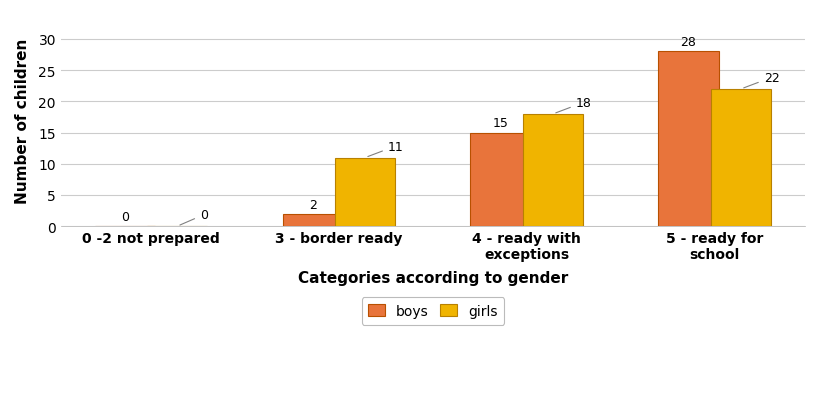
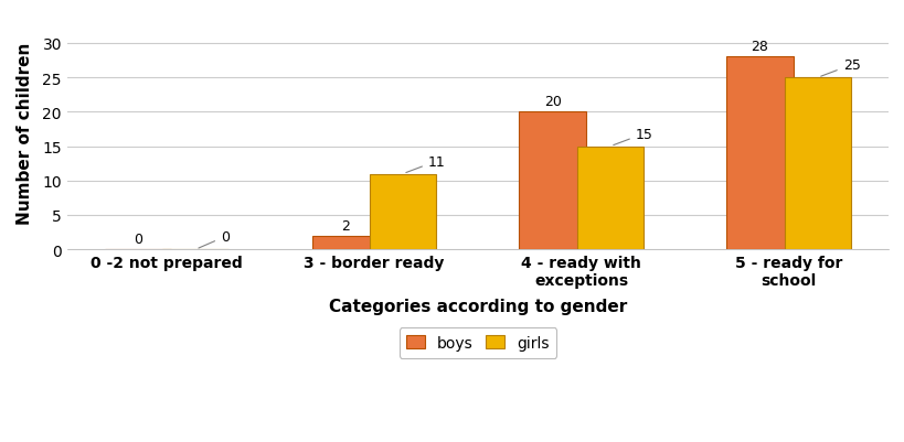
boys/4 - ready with exceptions: 15 -> 20
girls/4 - ready with exceptions: 18 -> 15
girls/5 - ready for school: 22 -> 25
